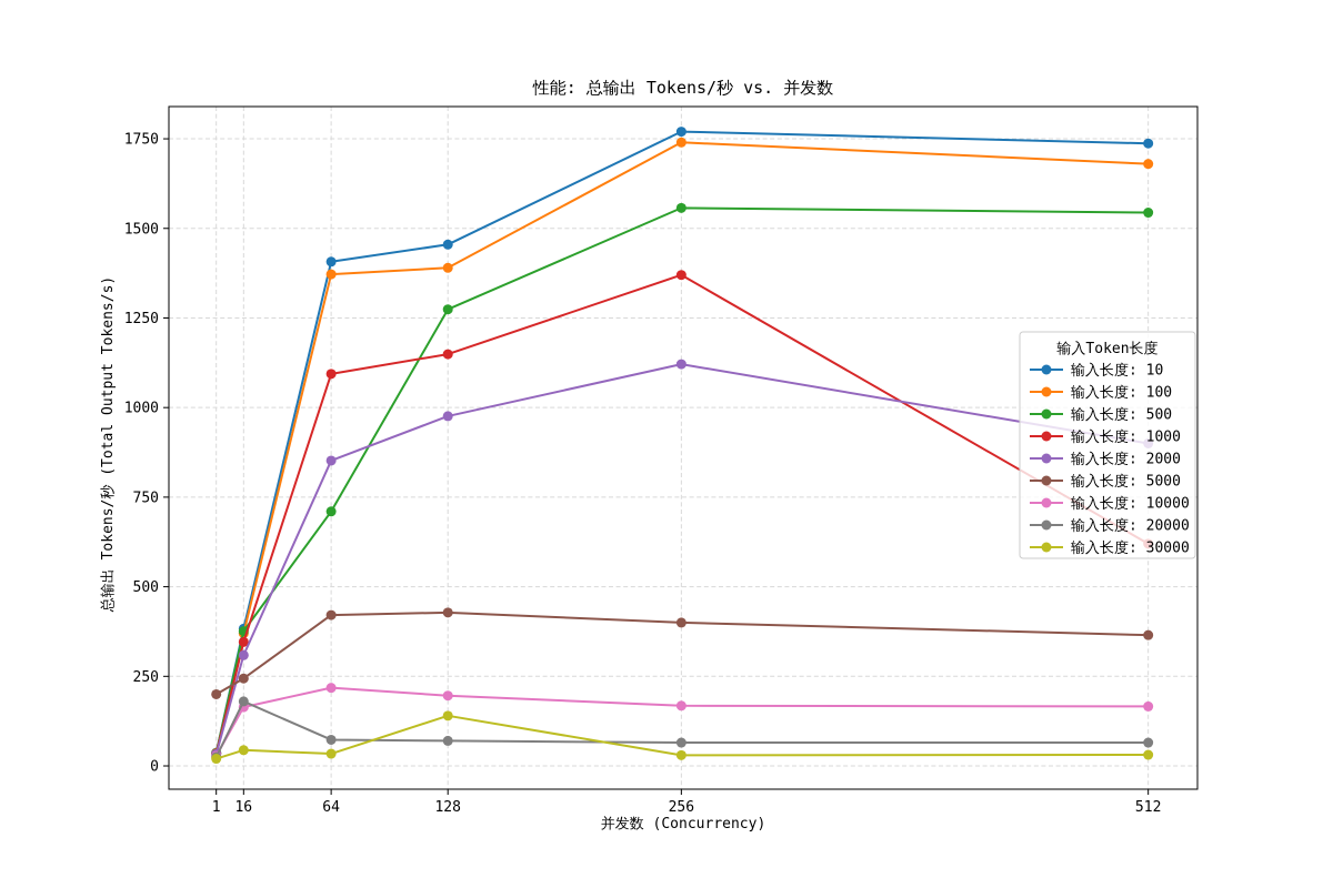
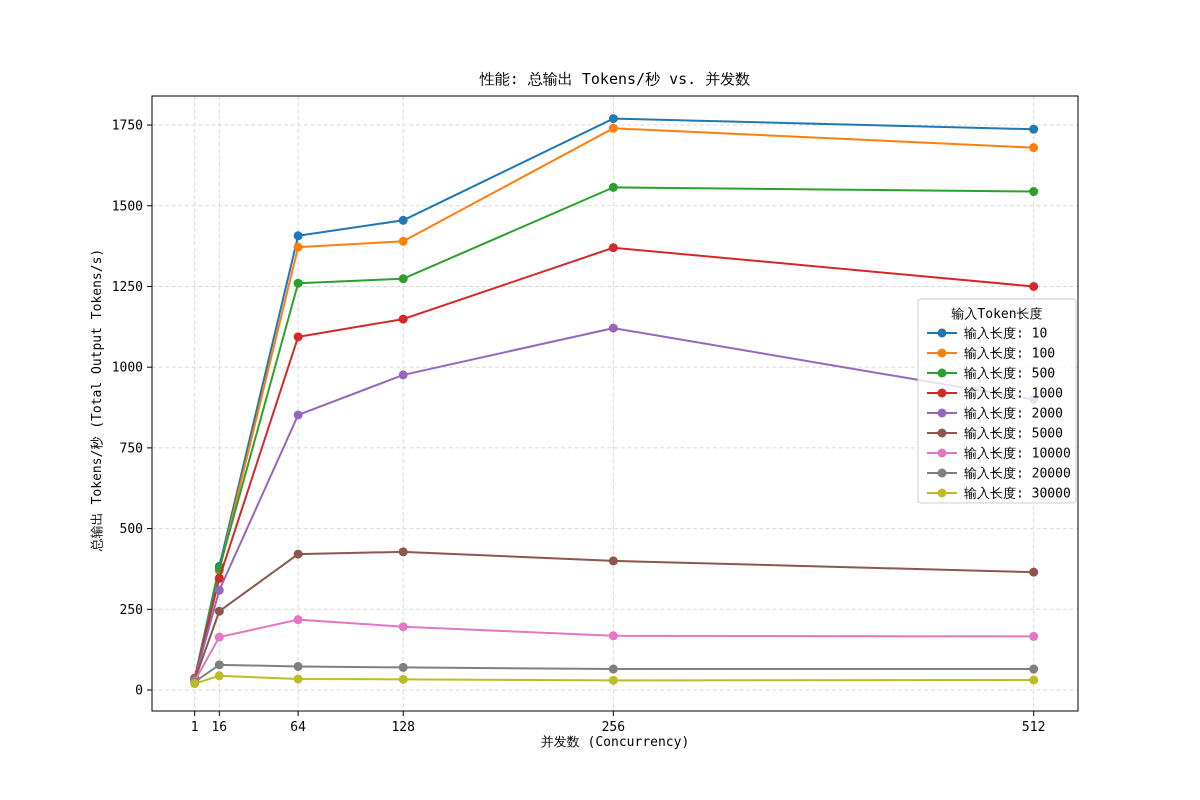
输入长度: 5000/1: 200 -> 30
输入长度: 20000/16: 180 -> 80
输入长度: 500/64: 710 -> 1260
输入长度: 30000/128: 140 -> 30
输入长度: 1000/512: 620 -> 1250
